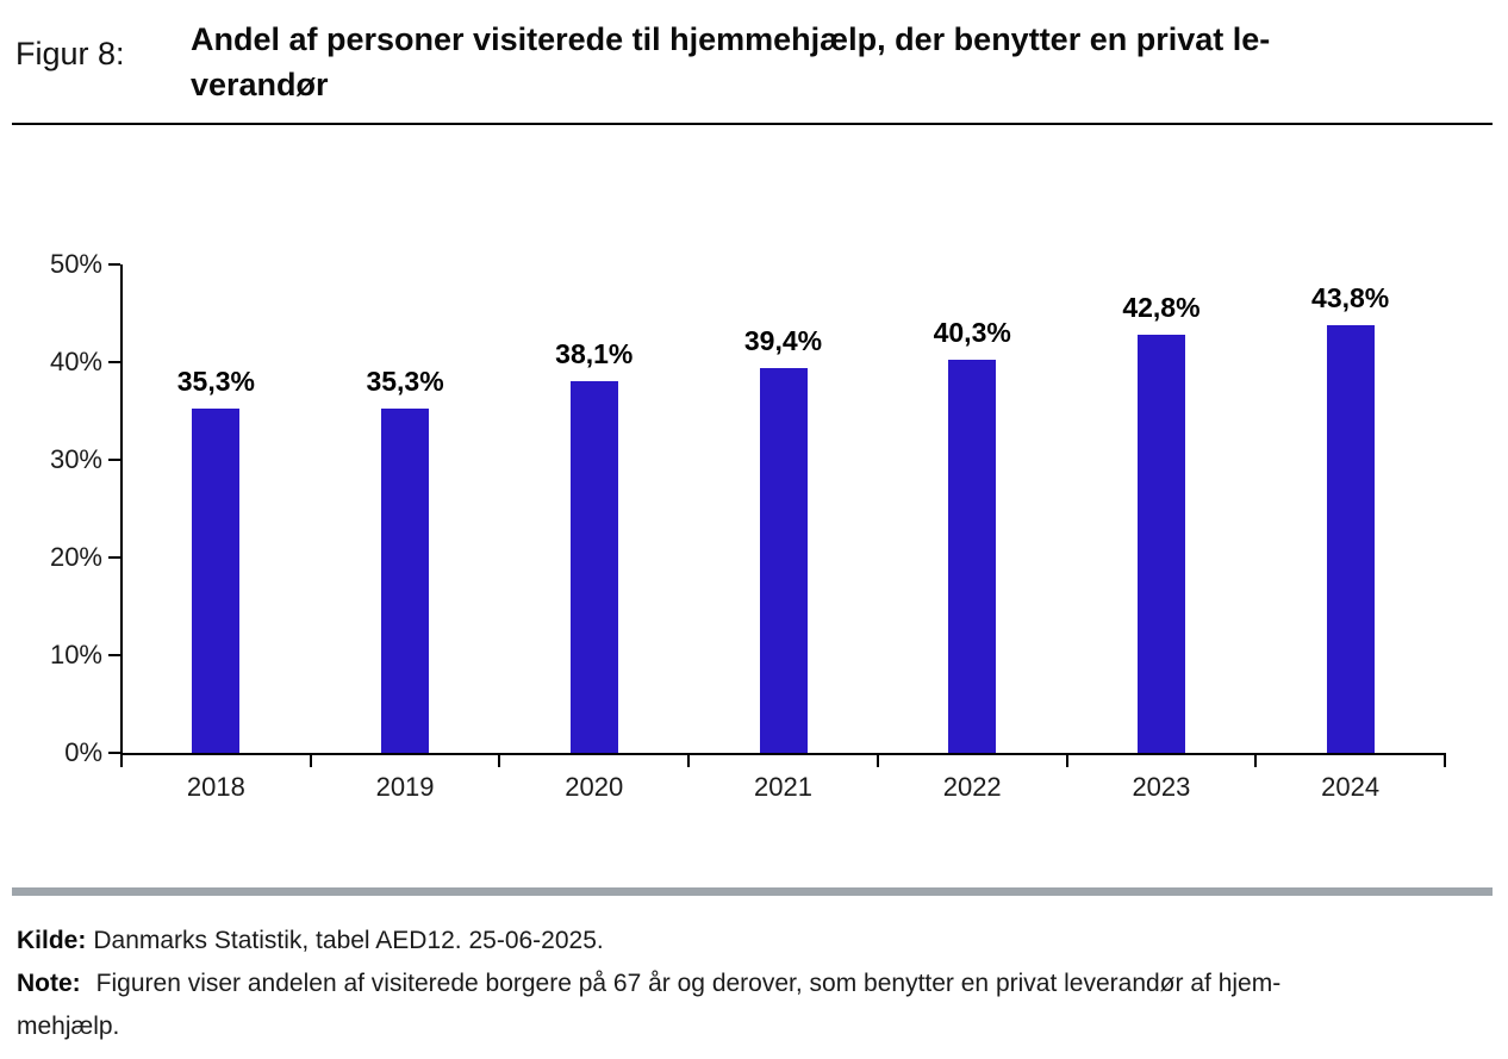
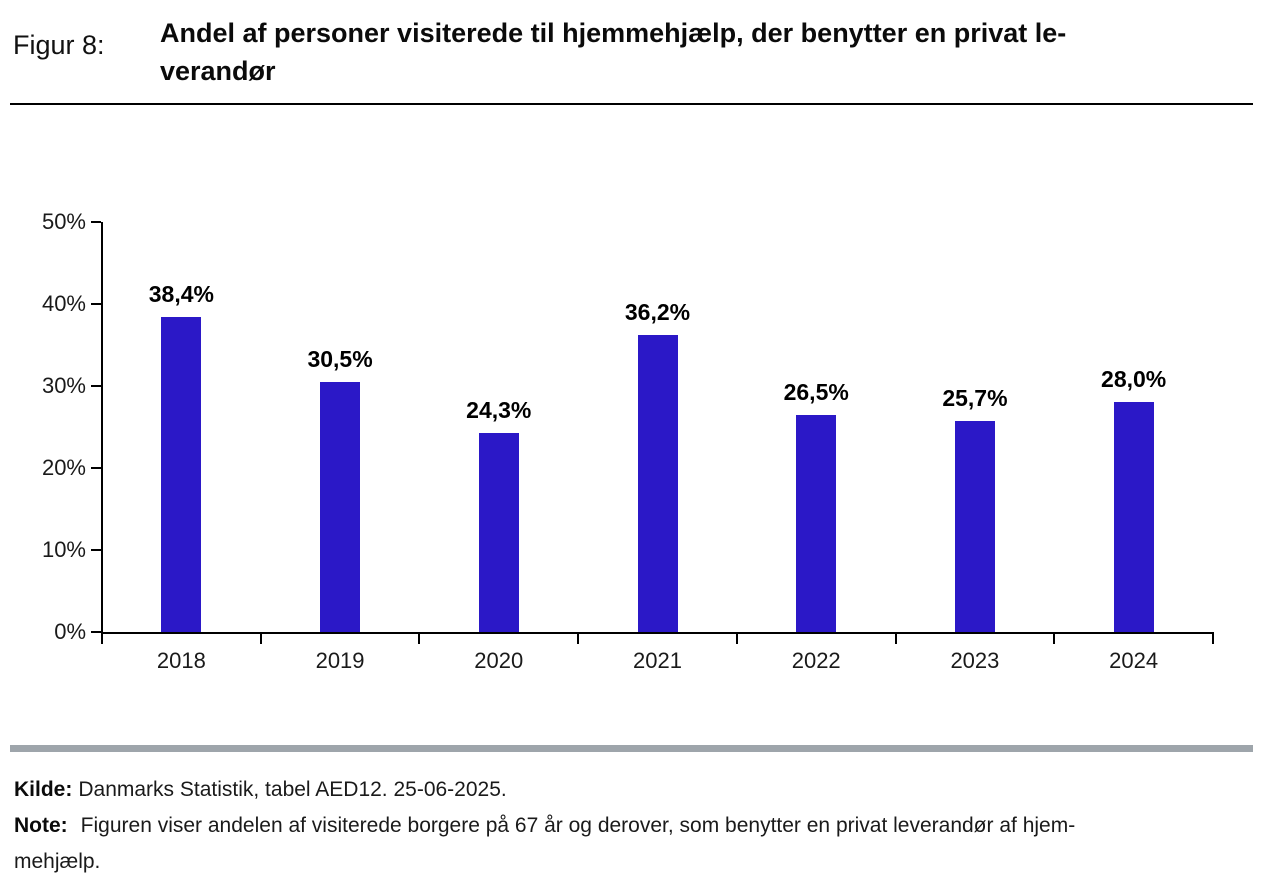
2018: 35,3% -> 38,4%
2019: 35,3% -> 30,5%
2020: 38,1% -> 24,3%
2021: 39,4% -> 36,2%
2022: 40,3% -> 26,5%
2023: 42,8% -> 25,7%
2024: 43,8% -> 28,0%
